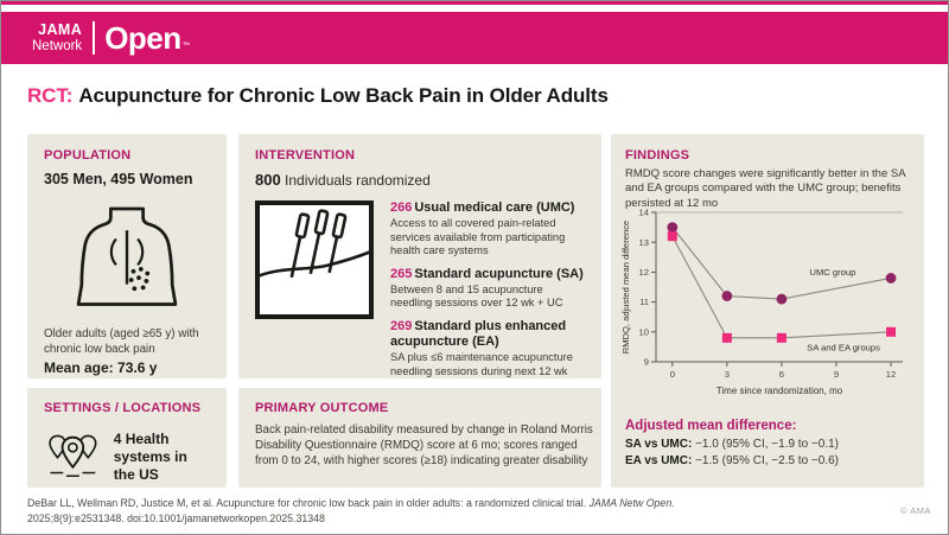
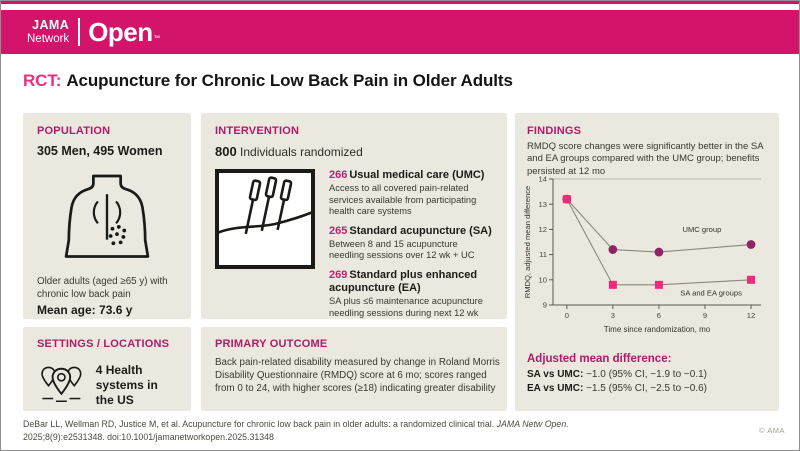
UMC group/0: 13.5 -> 13.2
UMC group/12: 11.8 -> 11.4
